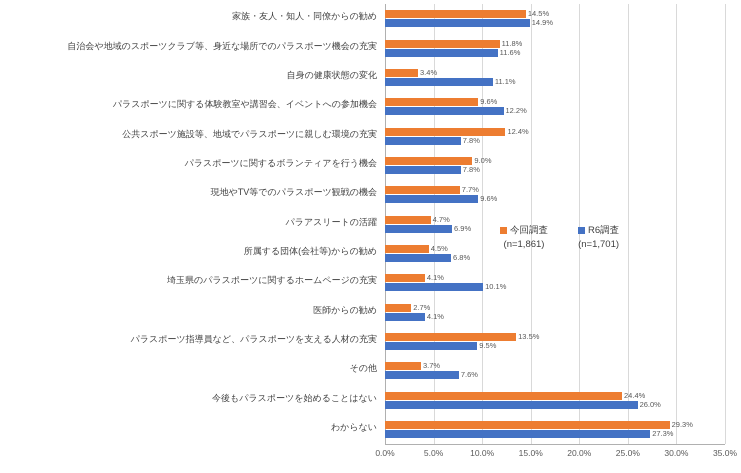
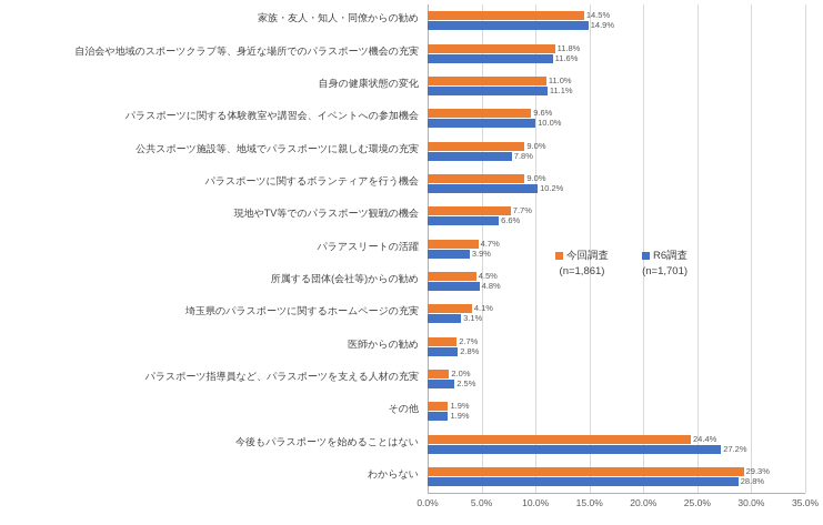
今回調査/自身の健康状態の変化: 3.4% -> 11.0%
R6調査/パラスポーツに関する体験教室や講習会、イベントへの参加機会: 12.2% -> 10.0%
今回調査/公共スポーツ施設等、地域でパラスポーツに親しむ環境の充実: 12.4% -> 9.0%
R6調査/パラスポーツに関するボランティアを行う機会: 7.8% -> 10.2%
R6調査/現地やTV等でのパラスポーツ観戦の機会: 9.6% -> 6.6%
R6調査/パラアスリートの活躍: 6.9% -> 3.9%
R6調査/所属する団体(会社等)からの勧め: 6.8% -> 4.8%
R6調査/埼玉県のパラスポーツに関するホームページの充実: 10.1% -> 3.1%
R6調査/医師からの勧め: 4.1% -> 2.8%
今回調査/パラスポーツ指導員など、パラスポーツを支える人材の充実: 13.5% -> 2.0%
R6調査/パラスポーツ指導員など、パラスポーツを支える人材の充実: 9.5% -> 2.5%
今回調査/その他: 3.7% -> 1.9%
R6調査/その他: 7.6% -> 1.9%
R6調査/今後もパラスポーツを始めることはない: 26.0% -> 27.2%
R6調査/わからない: 27.3% -> 28.8%
